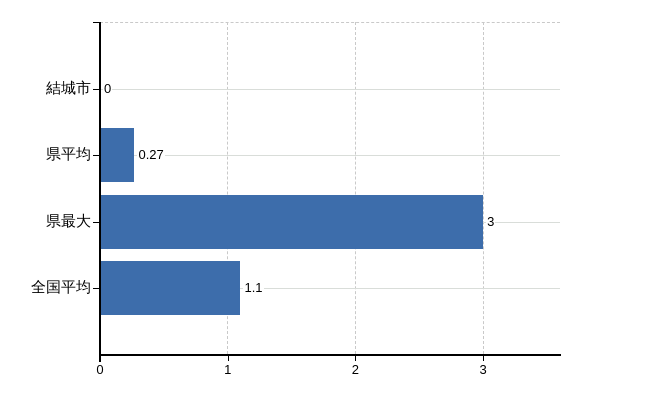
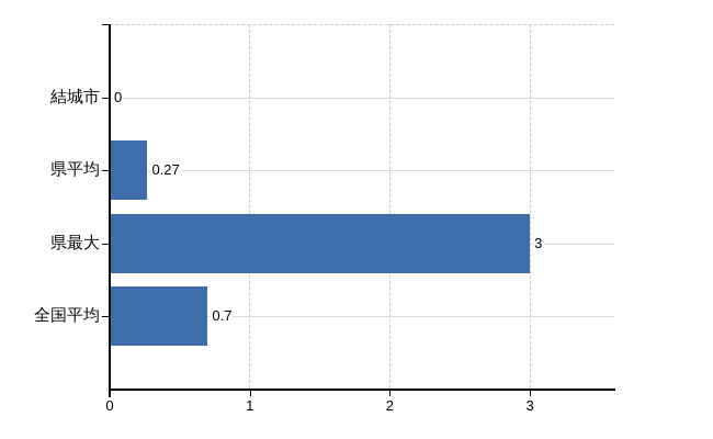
全国平均: 1.1 -> 0.7
